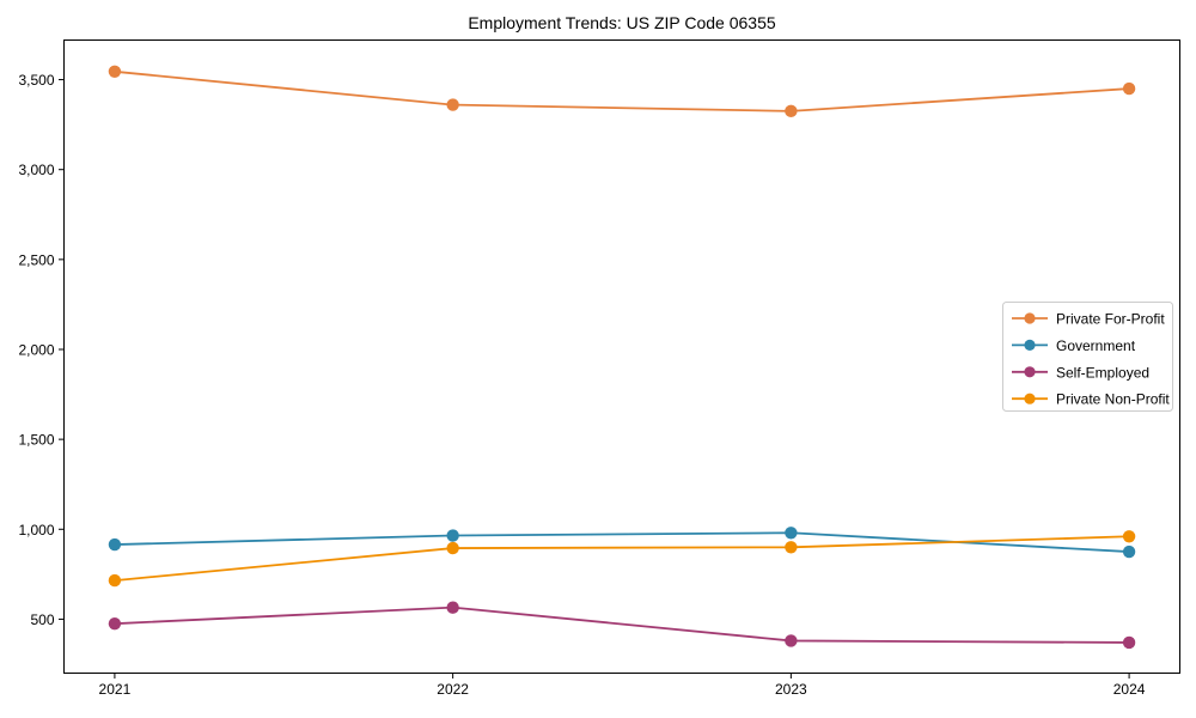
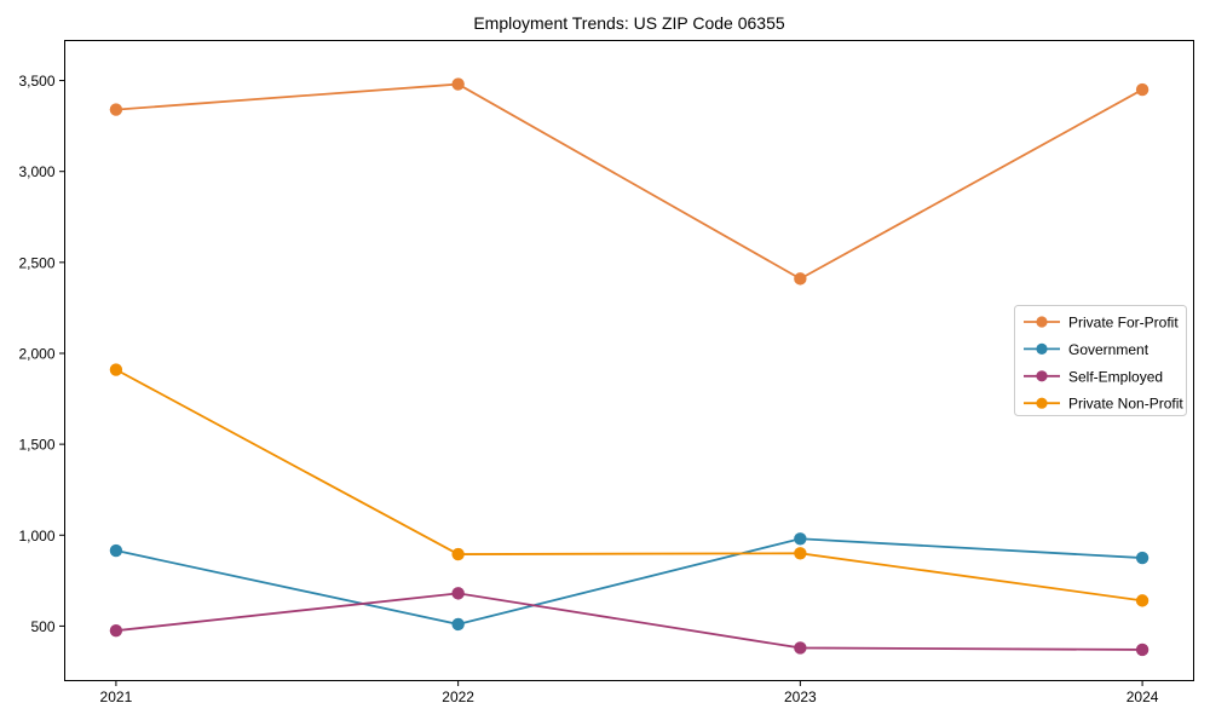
Private For-Profit/2021: 3540 -> 3340
Private Non-Profit/2021: 720 -> 1910
Private For-Profit/2022: 3360 -> 3480
Government/2022: 960 -> 510
Self-Employed/2022: 560 -> 680
Private For-Profit/2023: 3320 -> 2410
Private Non-Profit/2024: 960 -> 640
